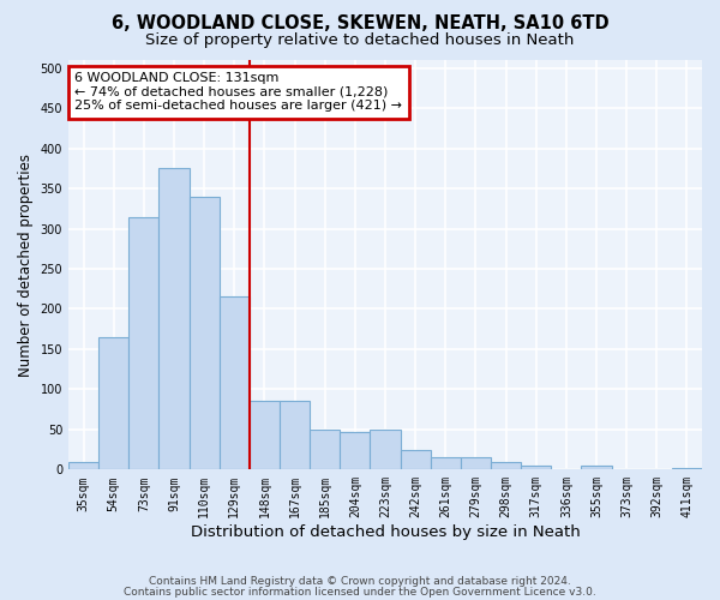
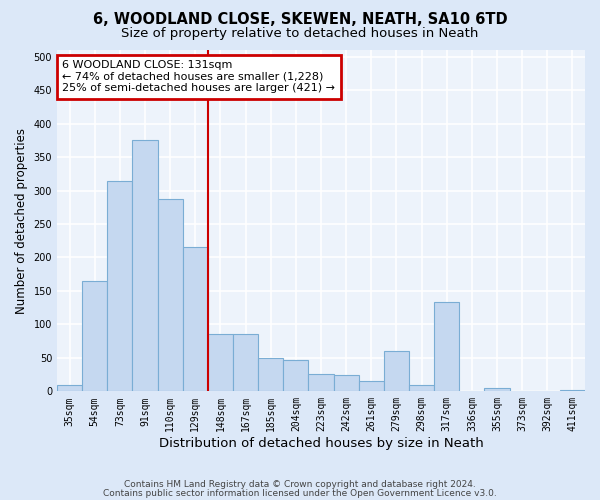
110sqm: 340 -> 288
223sqm: 50 -> 26
279sqm: 15 -> 60
317sqm: 5 -> 134
